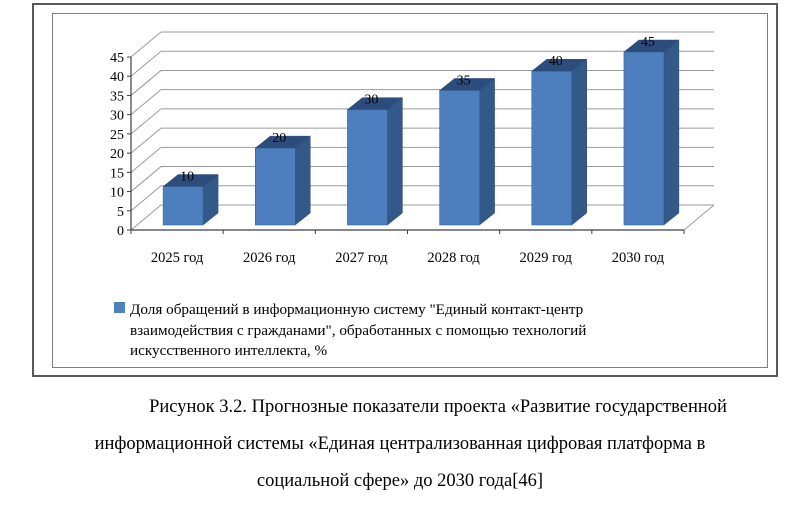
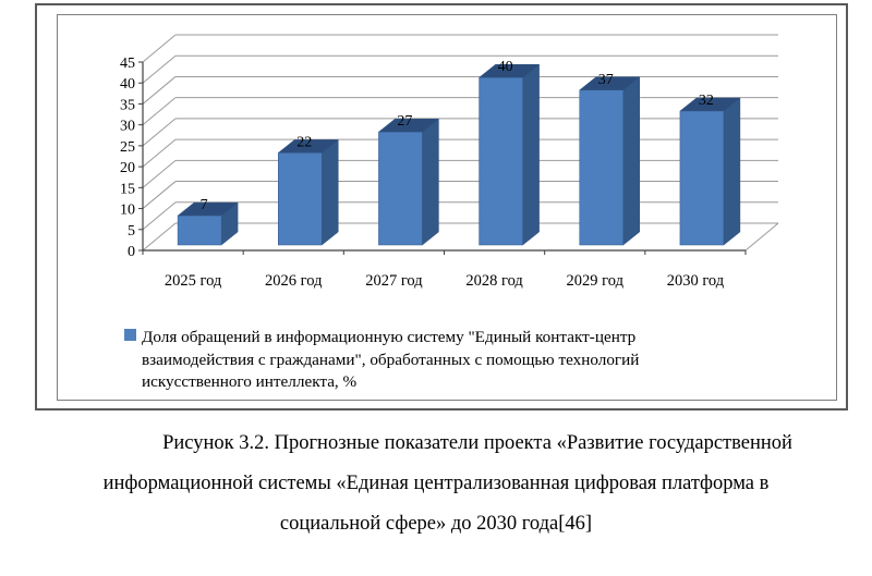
2025 год: 10 -> 7
2026 год: 20 -> 22
2027 год: 30 -> 27
2028 год: 35 -> 40
2029 год: 40 -> 37
2030 год: 45 -> 32
